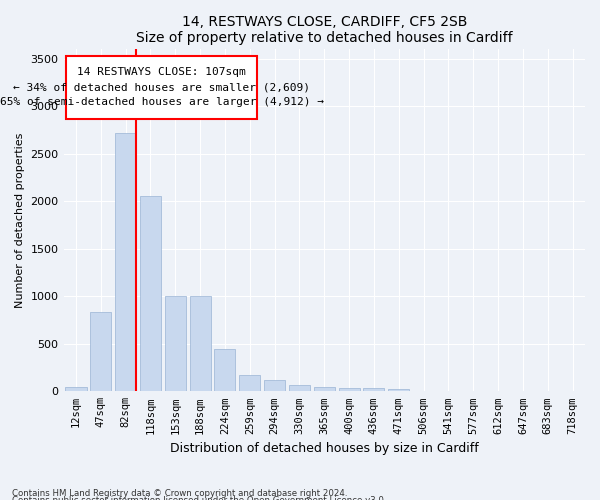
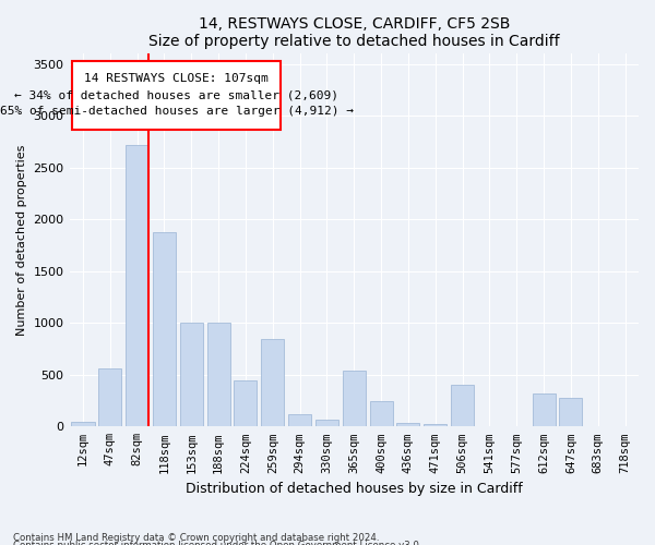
47sqm: 830 -> 560
118sqm: 2060 -> 1880
259sqm: 180 -> 840
365sqm: 40 -> 540
400sqm: 40 -> 240
506sqm: 10 -> 400
612sqm: 0 -> 320
647sqm: 0 -> 280
